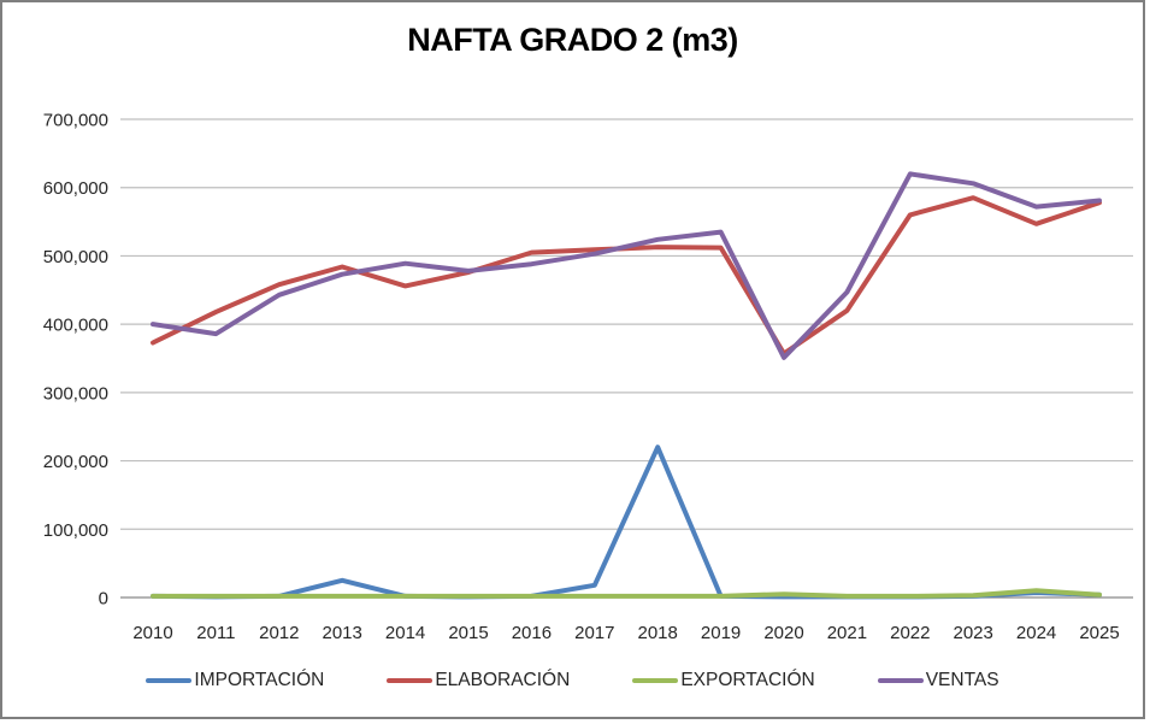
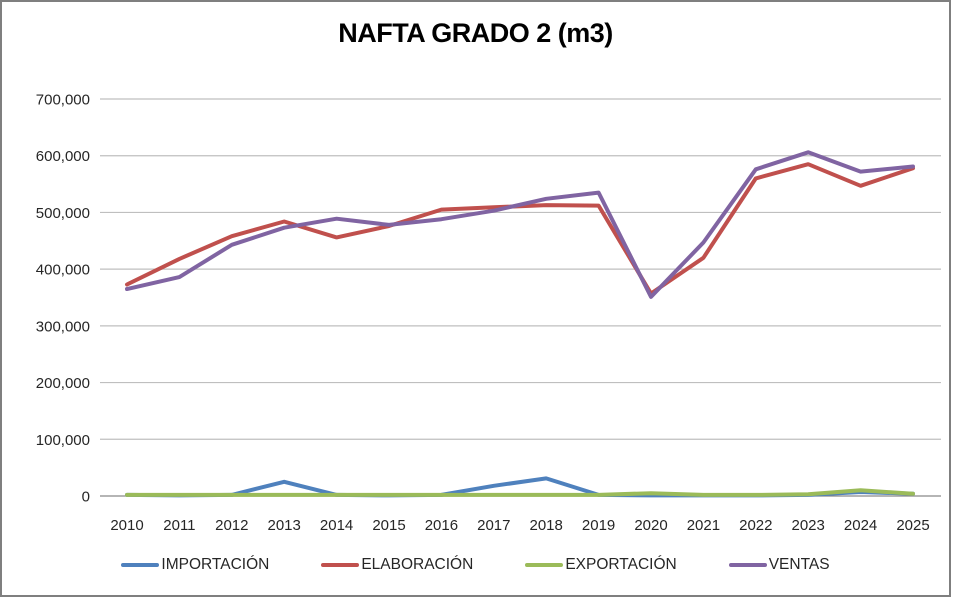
VENTAS/2010: 400000 -> 360000
IMPORTACIÓN/2018: 220000 -> 30000
VENTAS/2022: 620000 -> 580000
